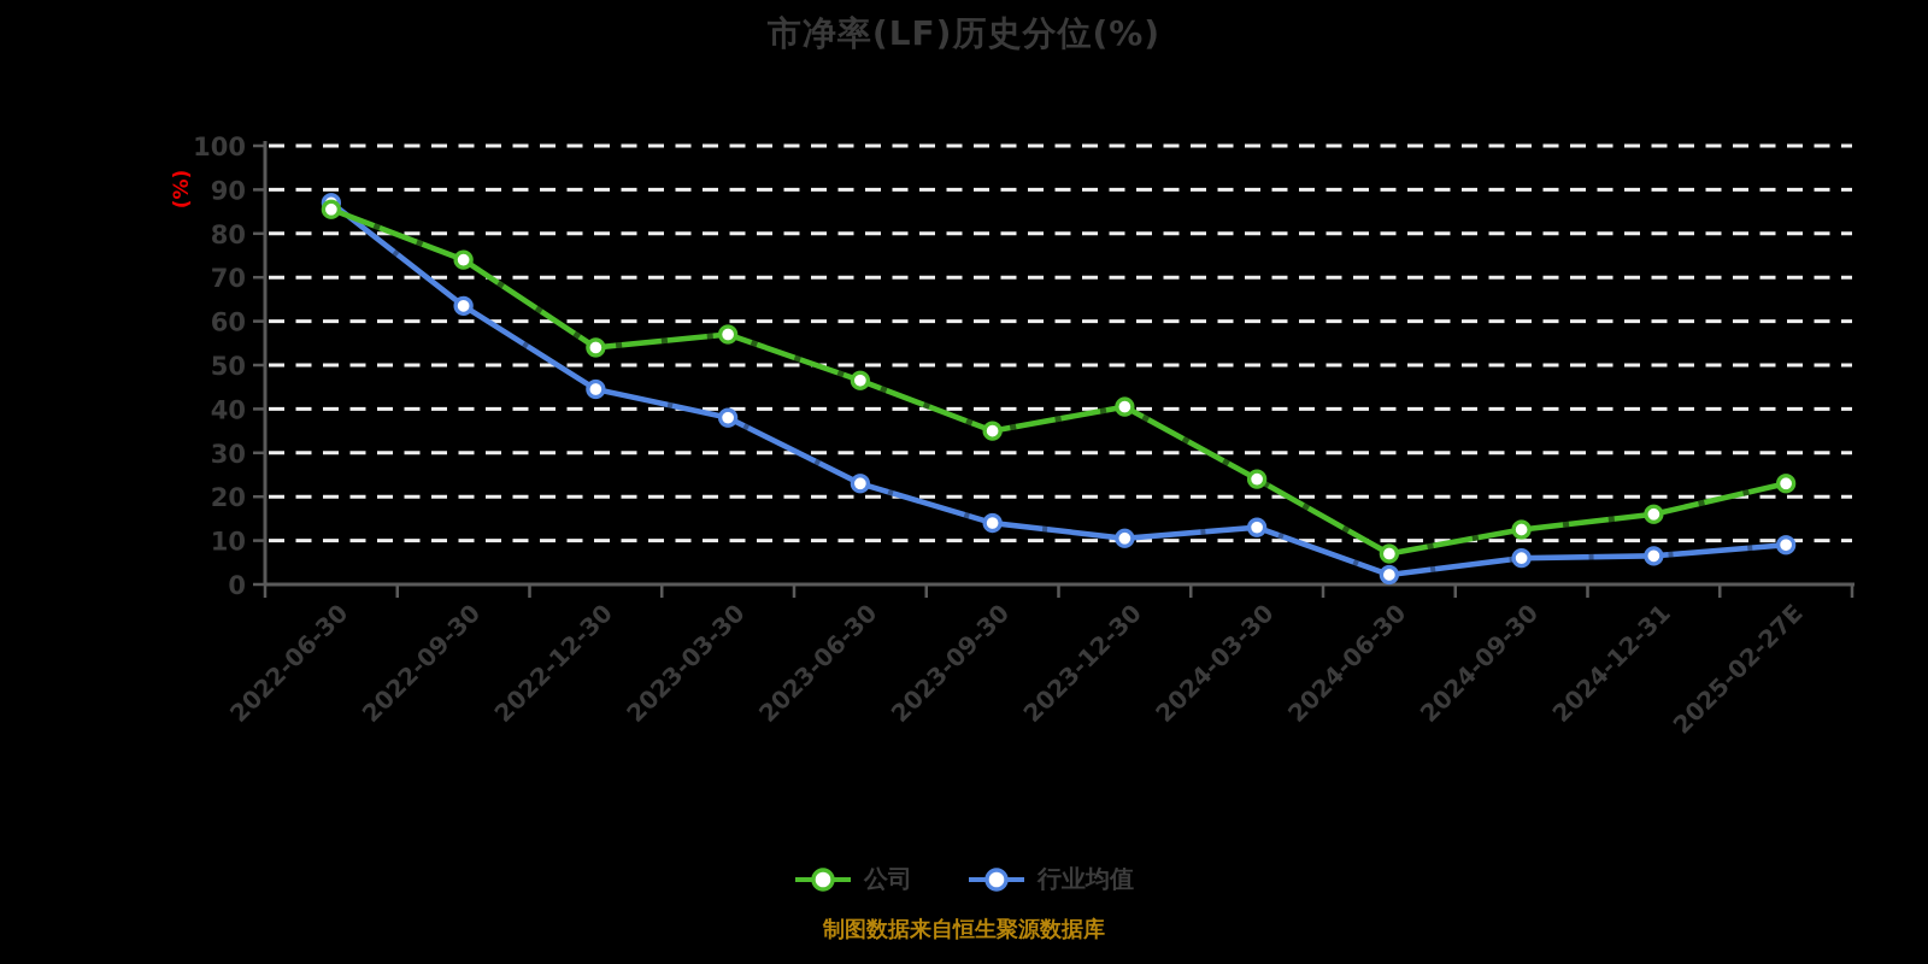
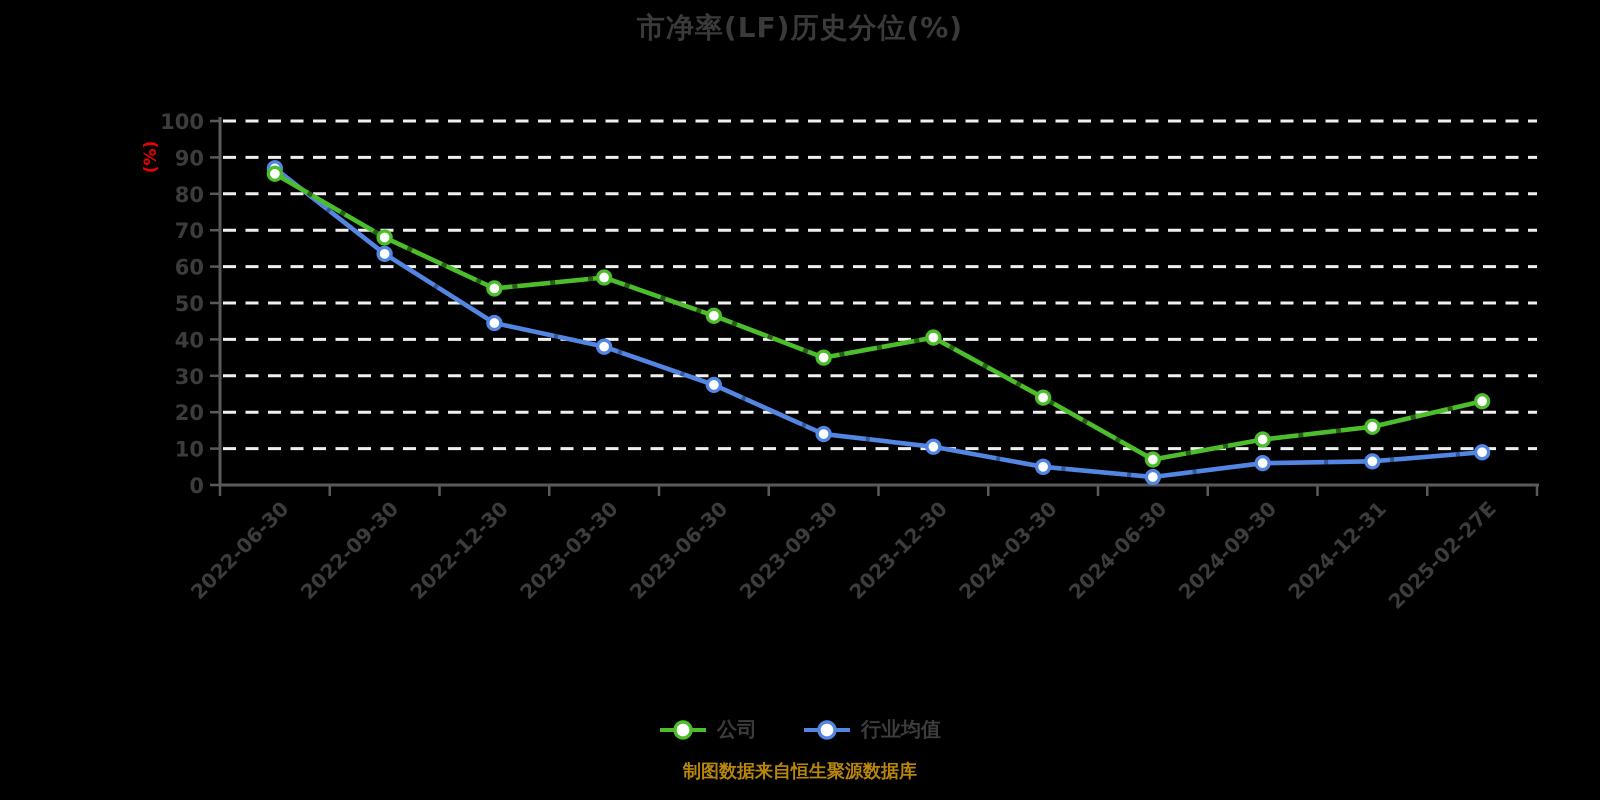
公司/2022-09-30: 74 -> 68
行业均值/2023-06-30: 23 -> 28
行业均值/2024-03-30: 13 -> 5
